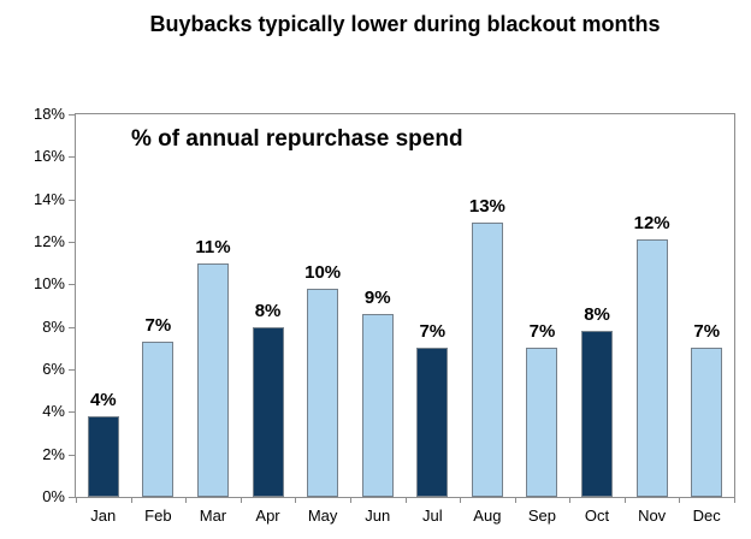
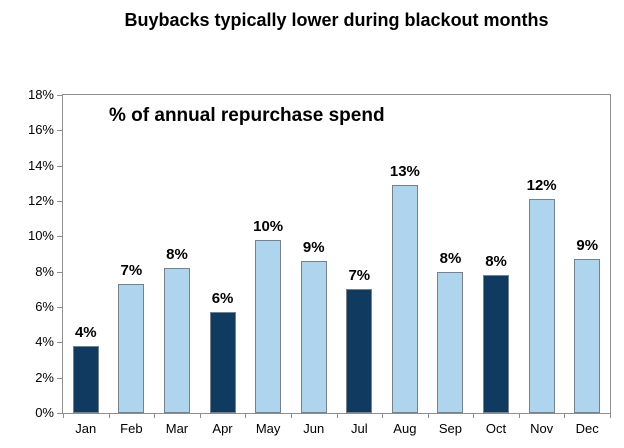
Mar: 11% -> 8%
Apr: 8% -> 6%
Sep: 7% -> 8%
Dec: 7% -> 9%
